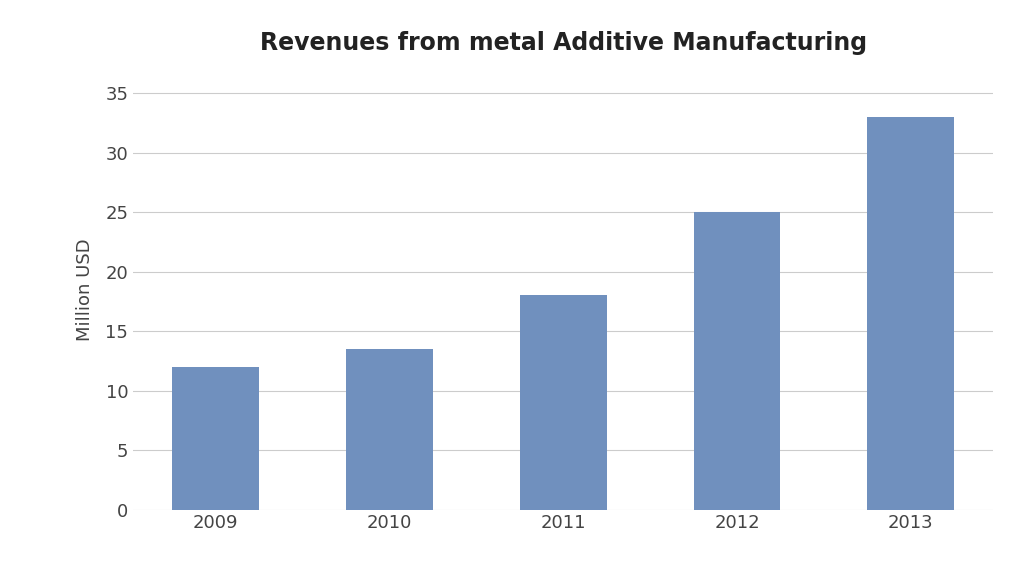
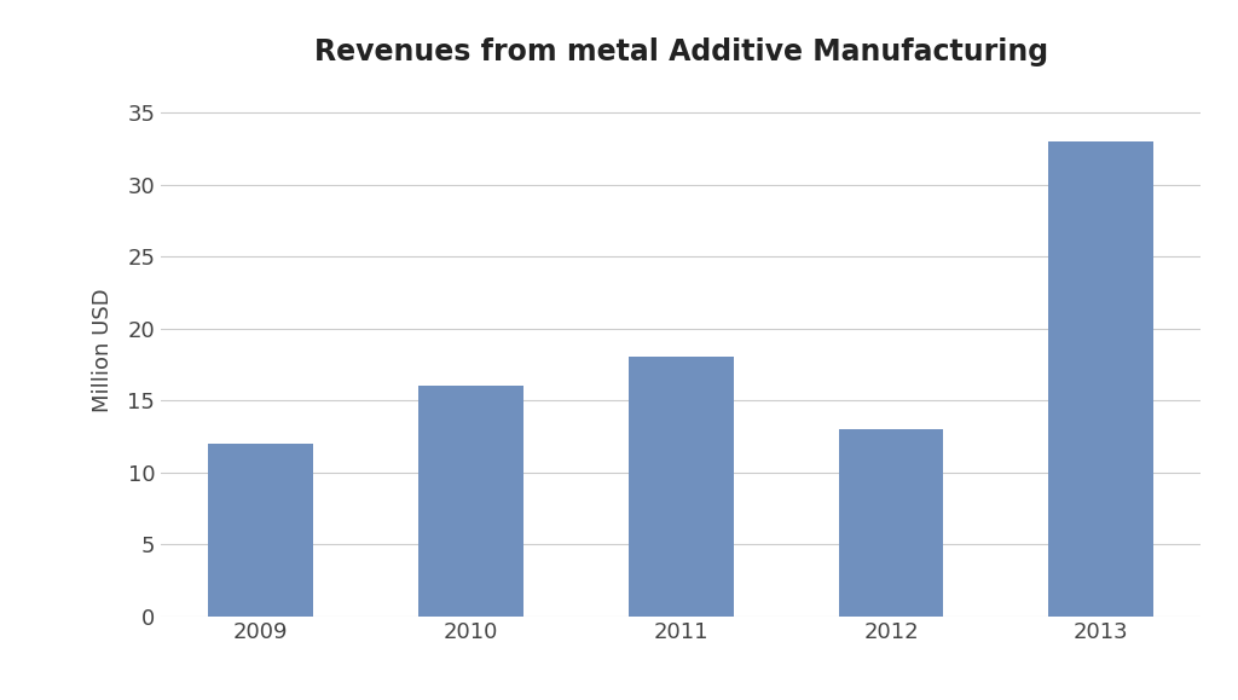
2010: 13.5 -> 16.0
2012: 25.0 -> 13.0
